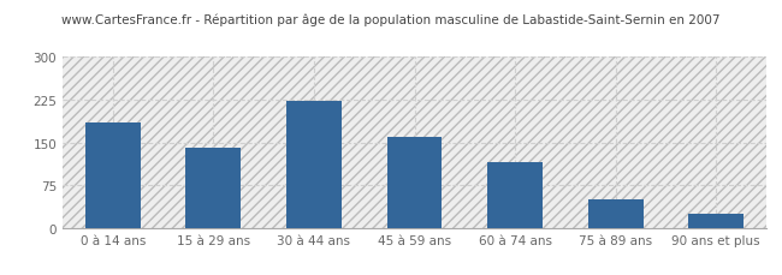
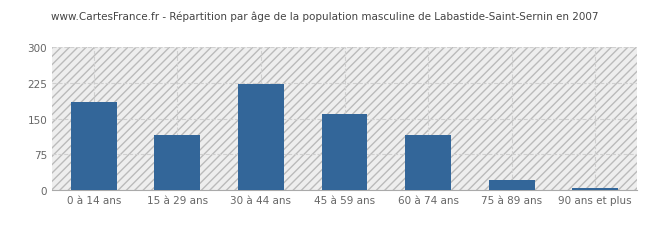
15 à 29 ans: 140 -> 115
75 à 89 ans: 50 -> 20
90 ans et plus: 25 -> 3
